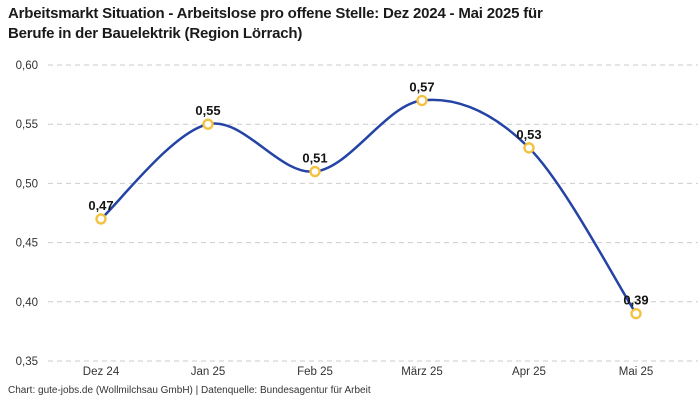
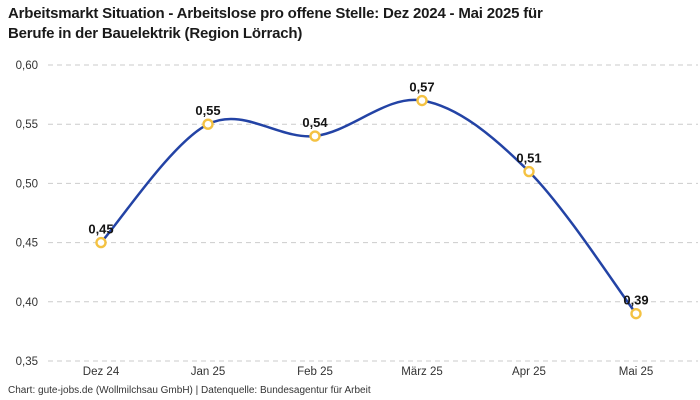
Dez 24: 0,47 -> 0,45
Feb 25: 0,51 -> 0,54
Apr 25: 0,53 -> 0,51
